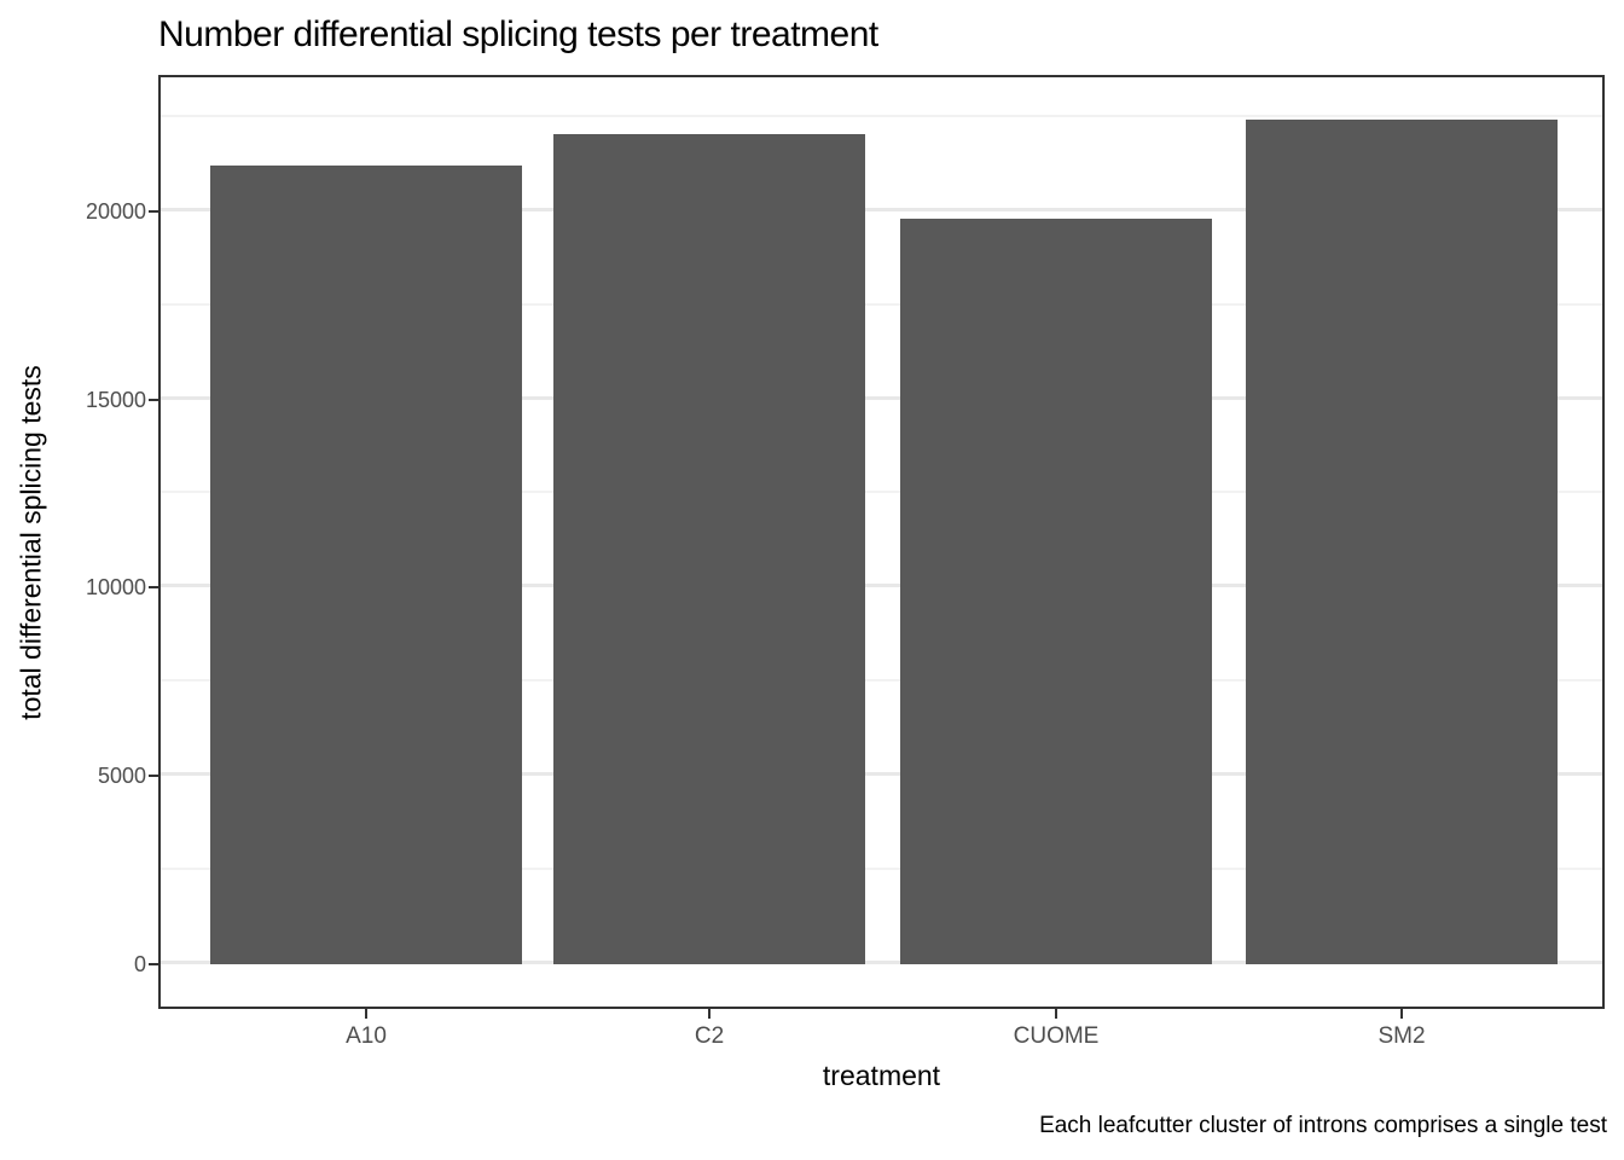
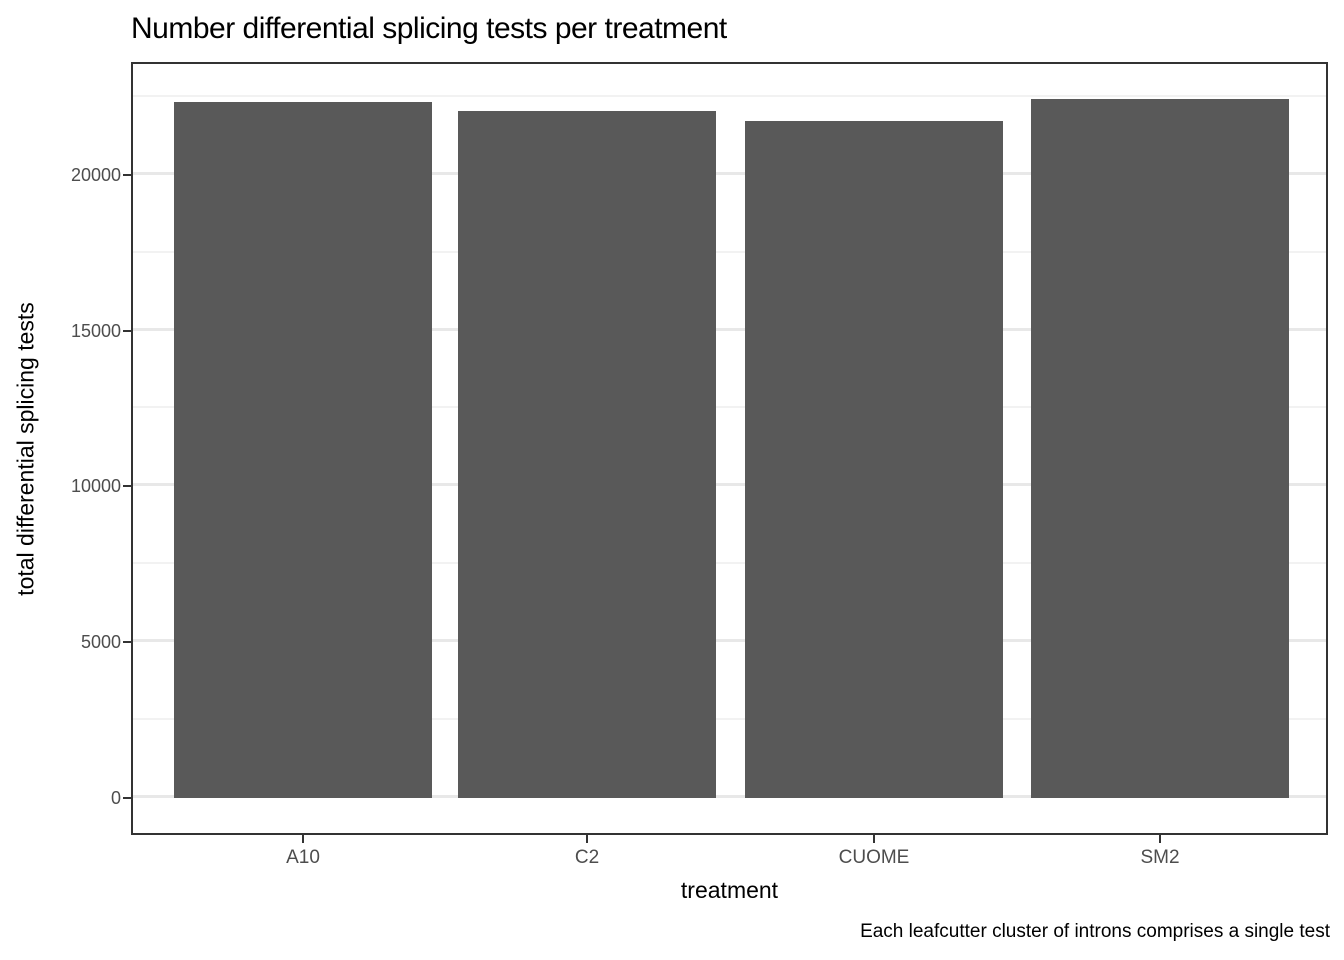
A10: 21200 -> 22300
CUOME: 19800 -> 21700
